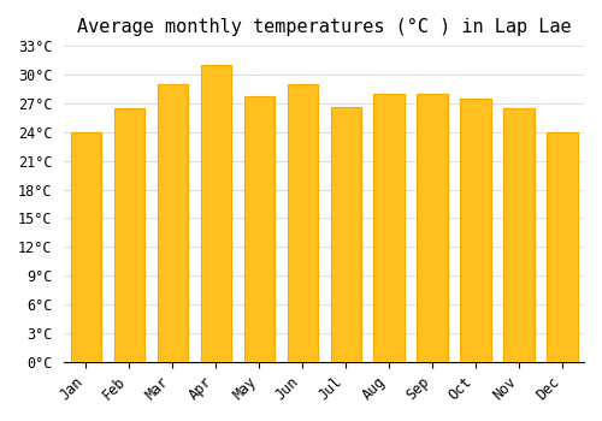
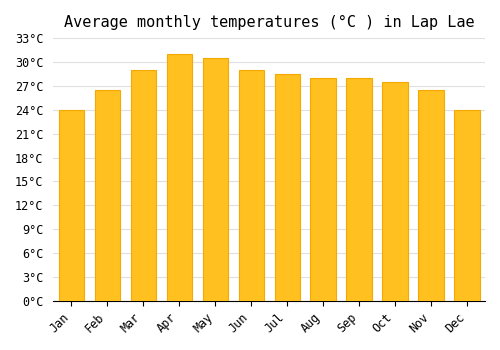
May: 27.8°C -> 30.5°C
Jul: 26.6°C -> 28.5°C
